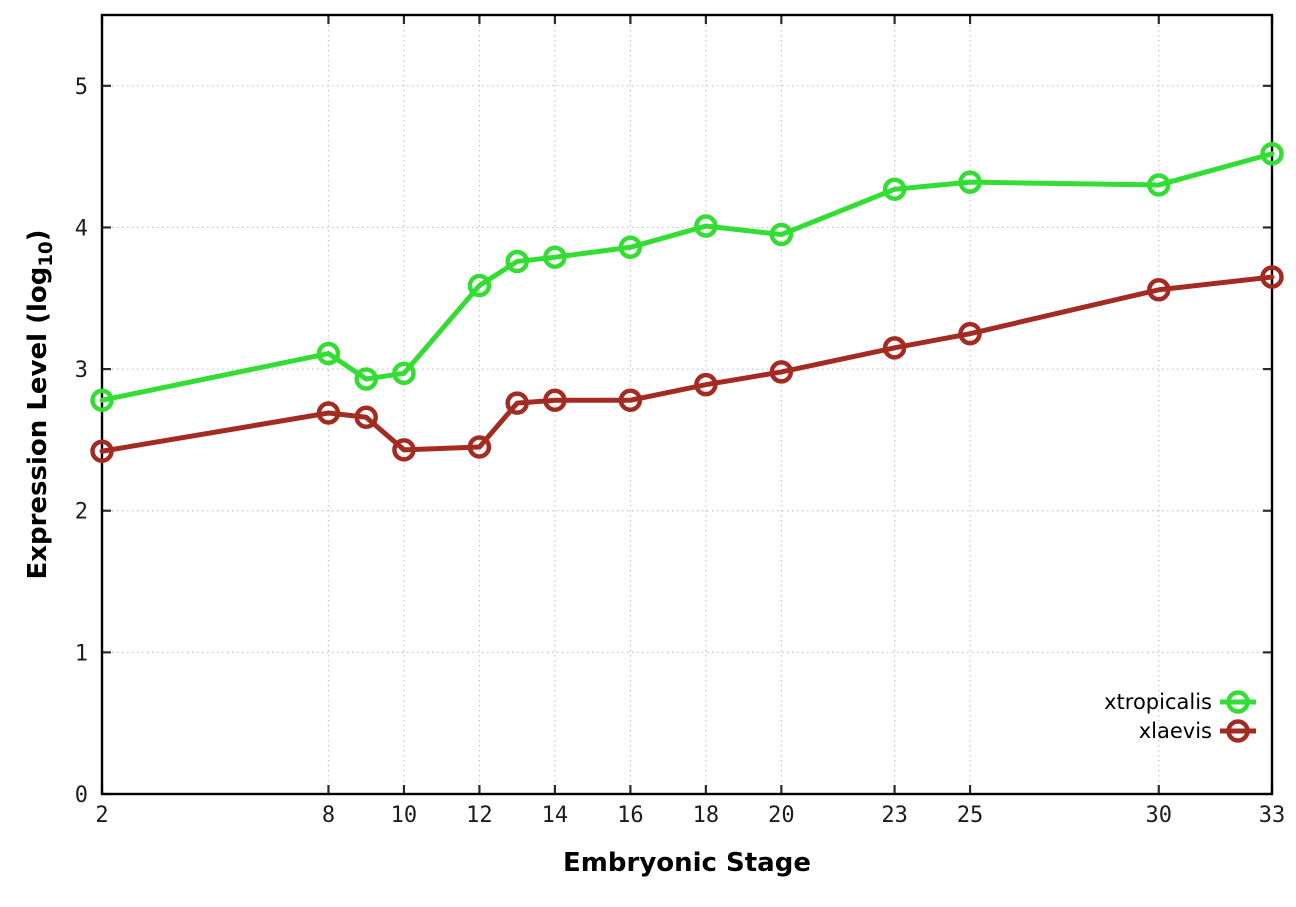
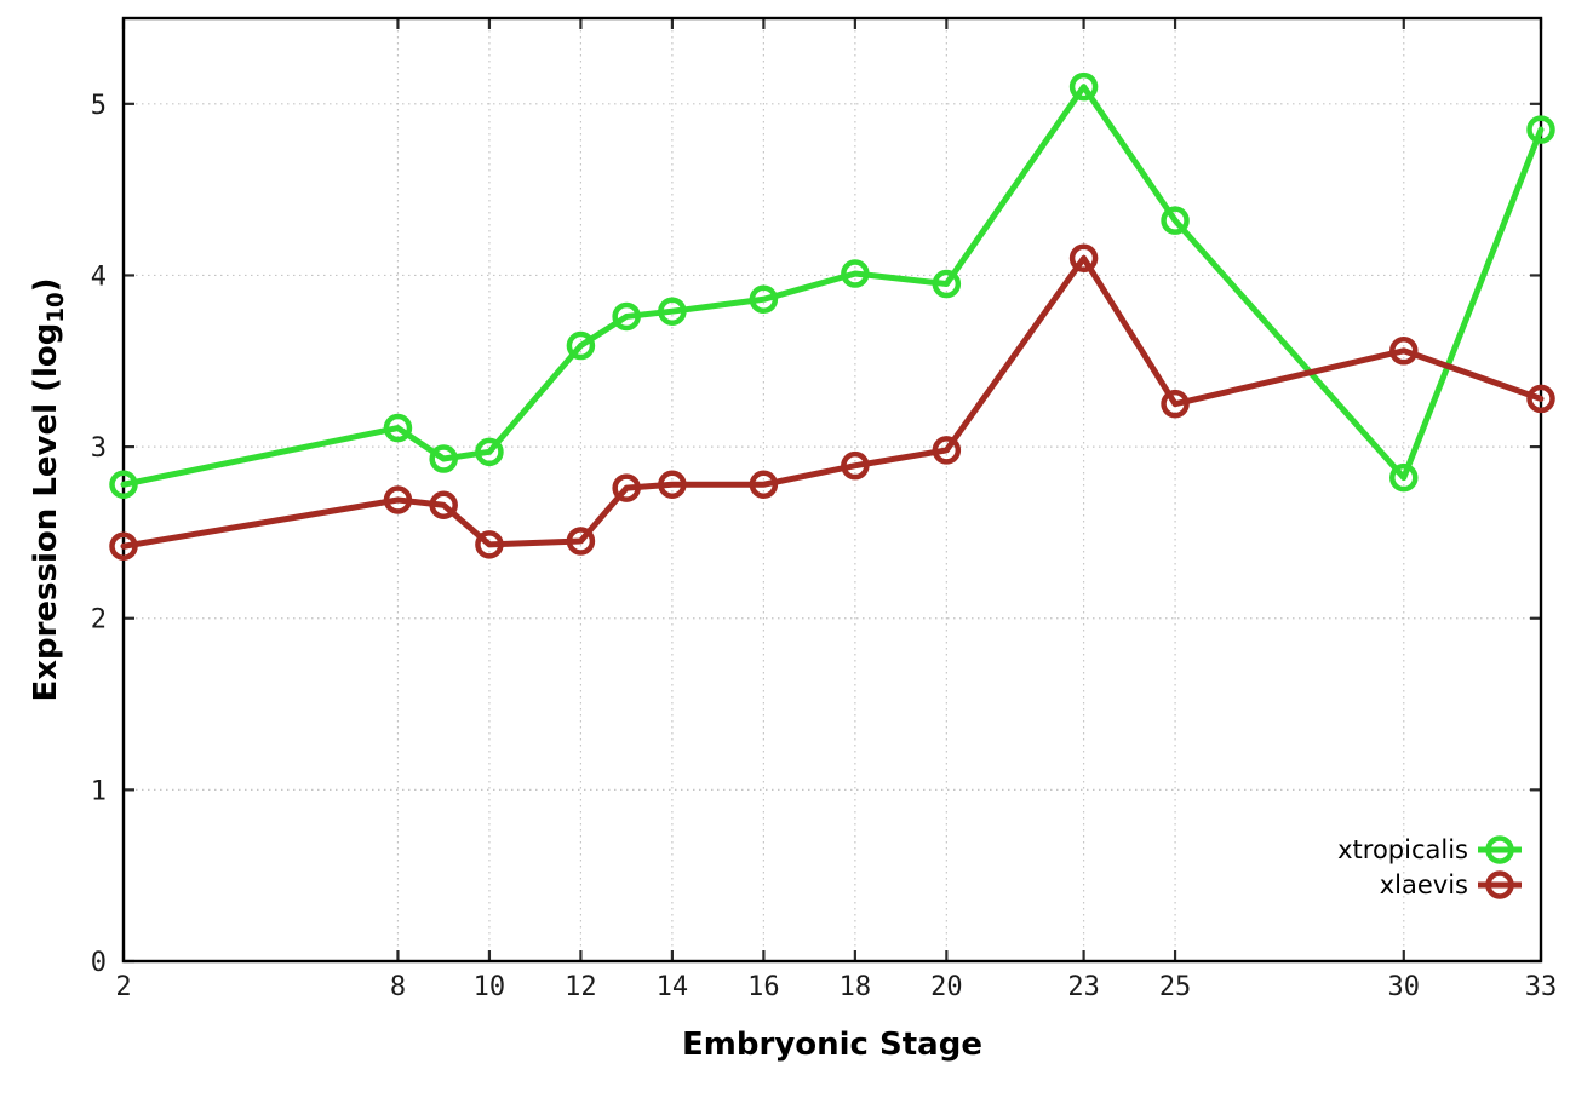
xtropicalis/23: 4.27 -> 5.10
xlaevis/23: 3.15 -> 4.10
xtropicalis/30: 4.30 -> 2.82
xtropicalis/33: 4.52 -> 4.85
xlaevis/33: 3.65 -> 3.28
